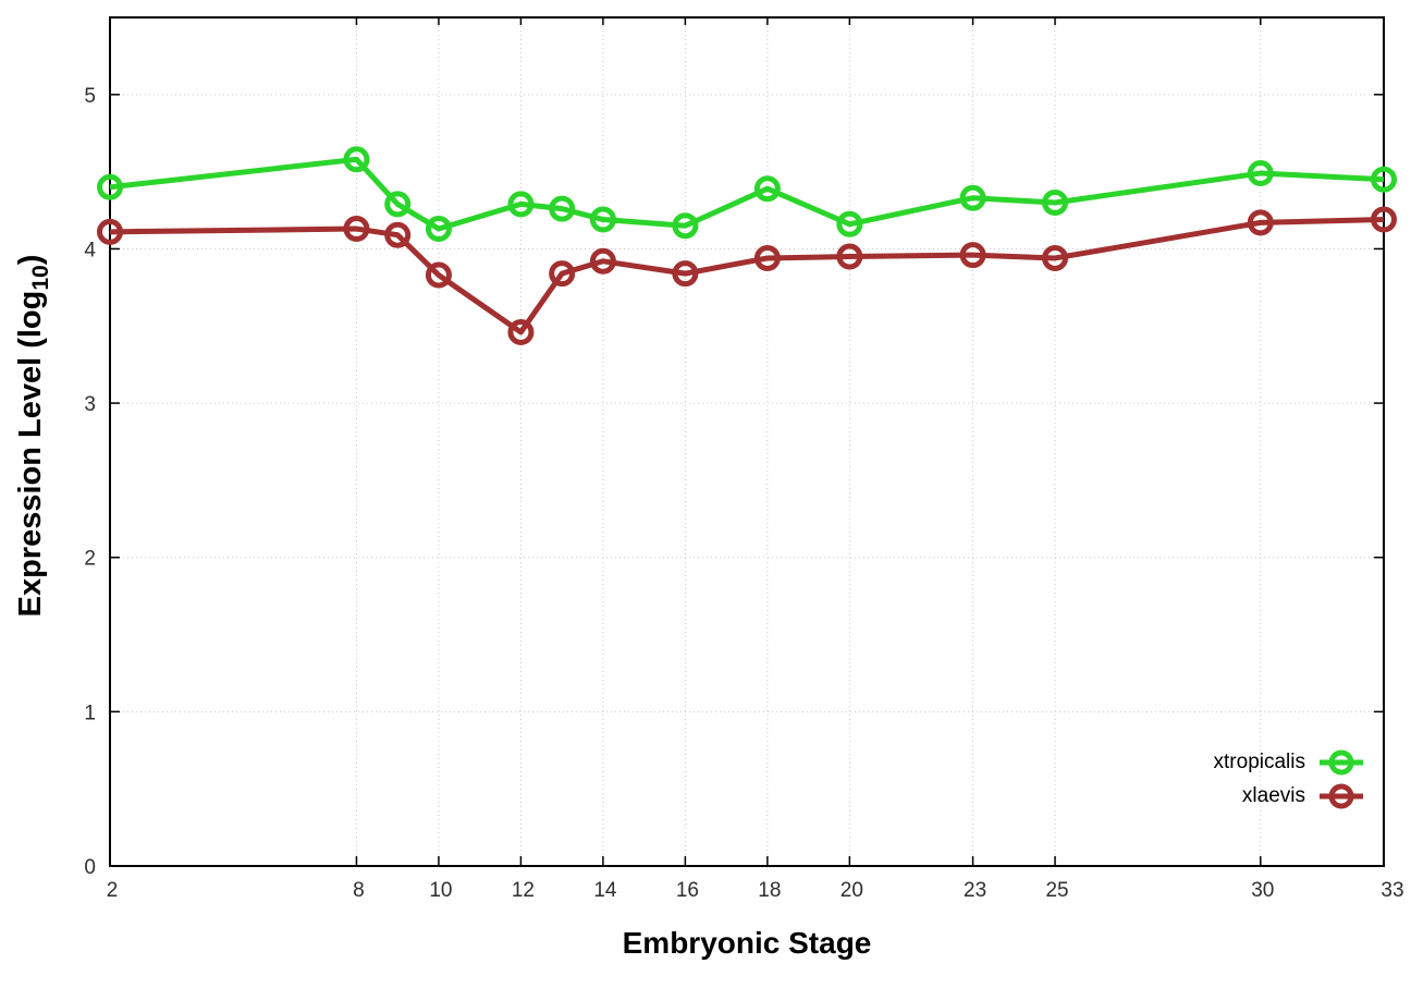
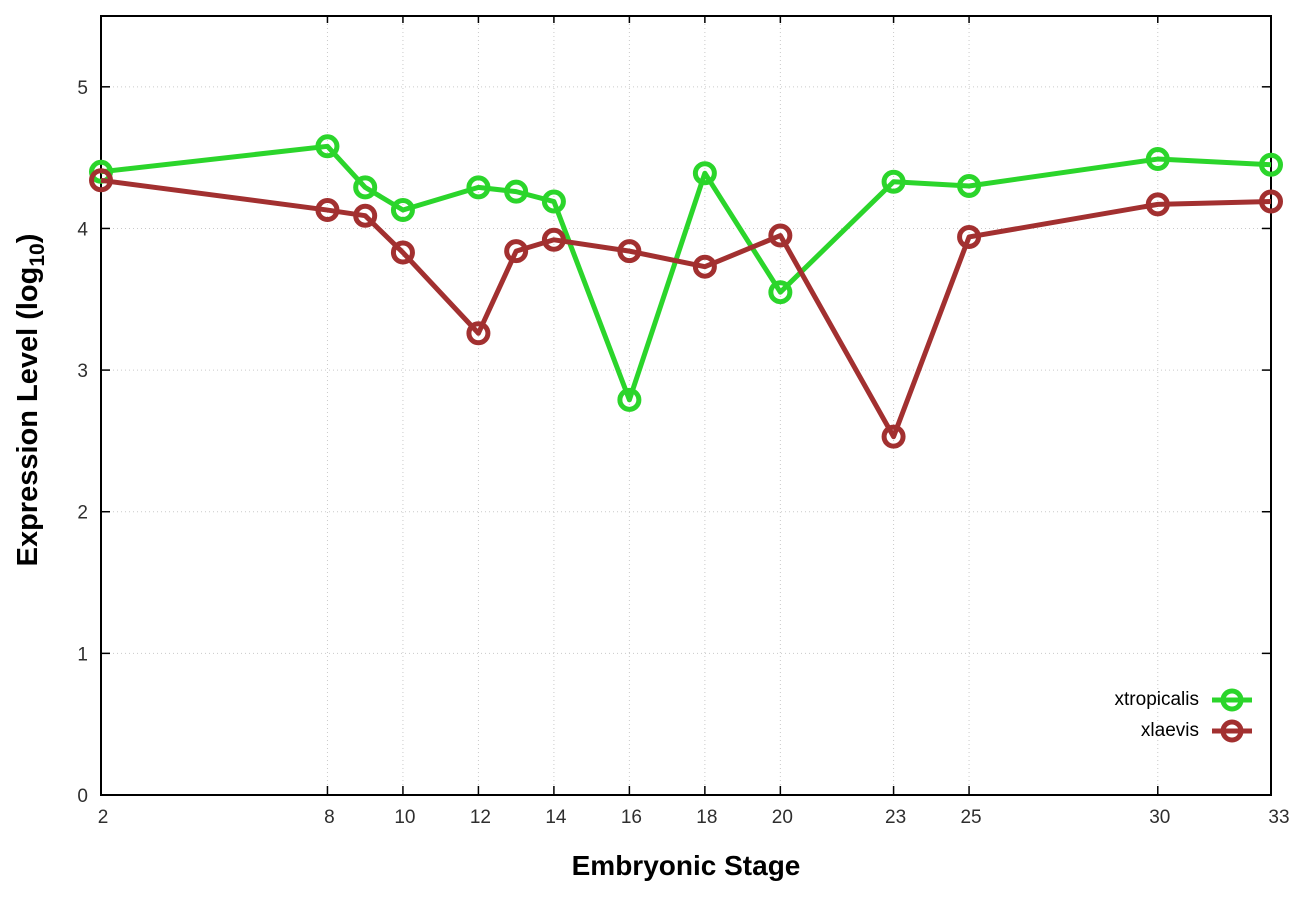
xlaevis/2: 4.11 -> 4.34
xlaevis/12: 3.46 -> 3.26
xtropicalis/16: 4.15 -> 2.79
xlaevis/18: 3.94 -> 3.73
xtropicalis/20: 4.16 -> 3.55
xlaevis/23: 3.96 -> 2.53
